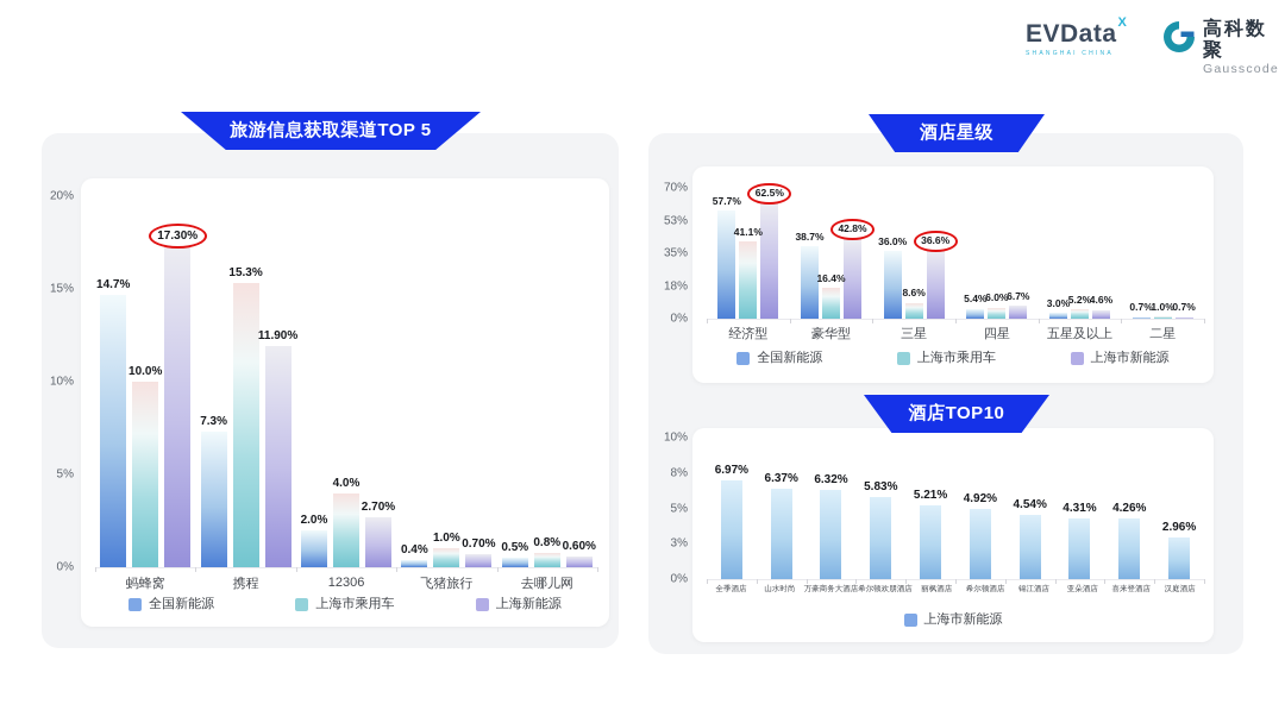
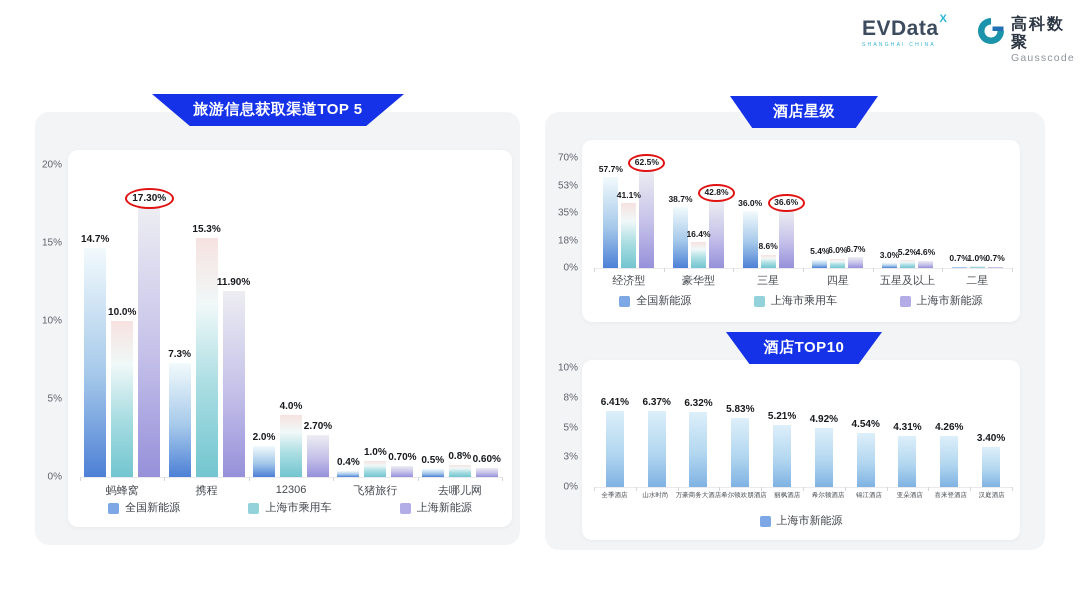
酒店TOP10/全季酒店: 6.97% -> 6.41%
酒店TOP10/汉庭酒店: 2.96% -> 3.40%
